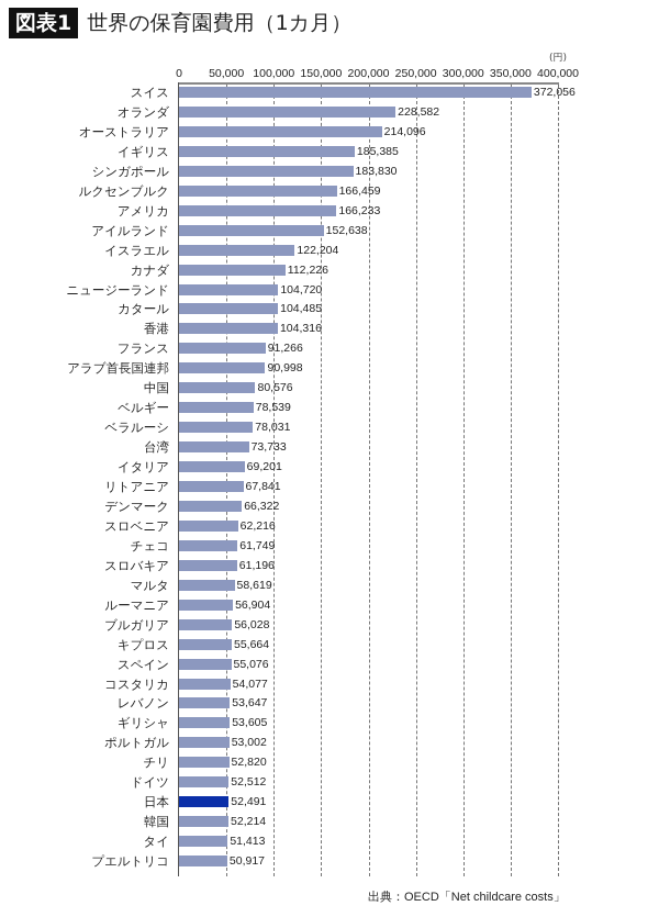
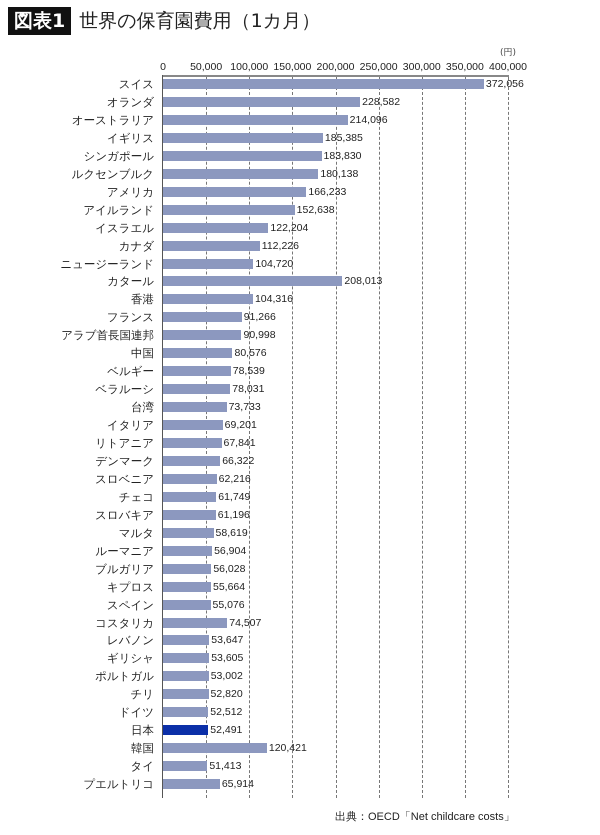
ルクセンブルク: 166,459 -> 180,138
カタール: 104,485 -> 208,013
コスタリカ: 54,077 -> 74,507
韓国: 52,214 -> 120,421
プエルトリコ: 50,917 -> 65,914
